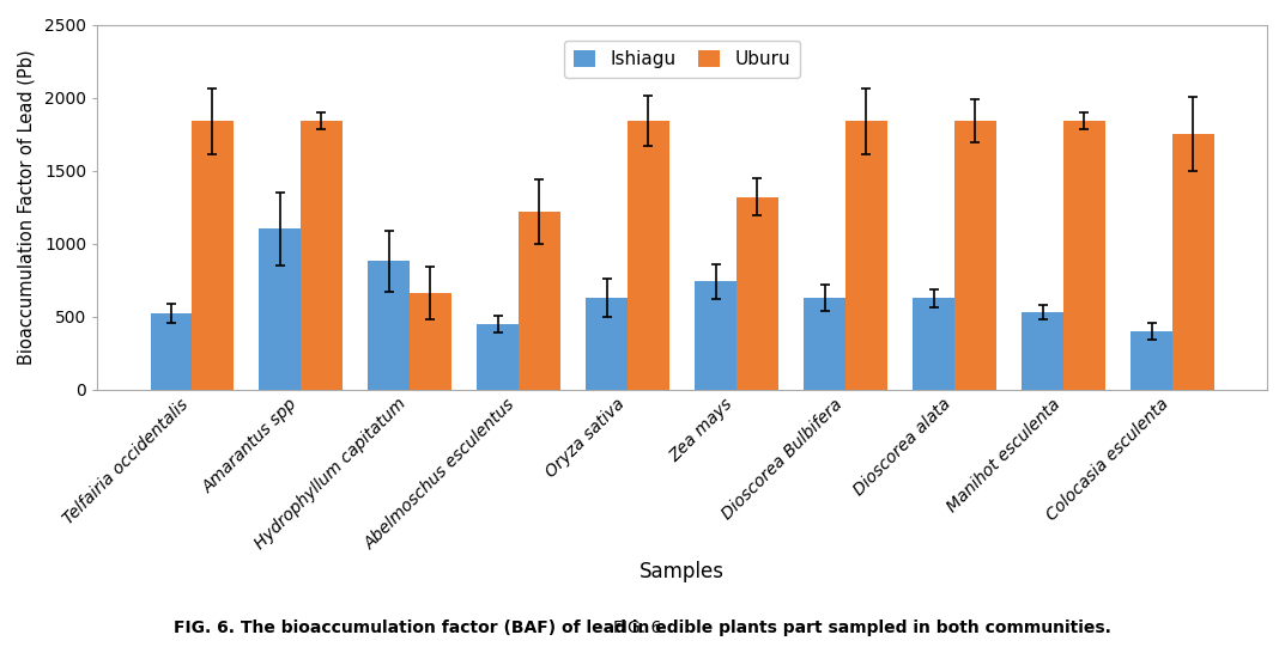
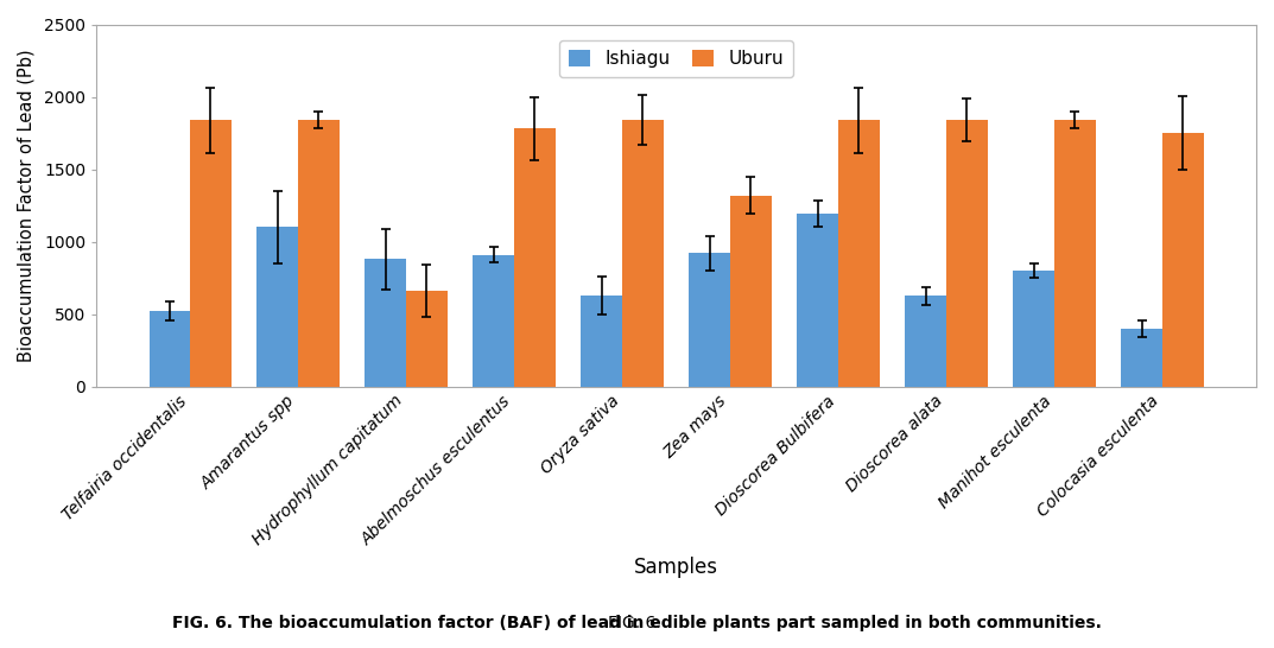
Ishiagu/Abelmoschus esculentus: 450 -> 910
Uburu/Abelmoschus esculentus: 1220 -> 1780
Ishiagu/Zea mays: 740 -> 920
Ishiagu/Dioscorea Bulbifera: 630 -> 1190
Ishiagu/Manihot esculenta: 530 -> 800
